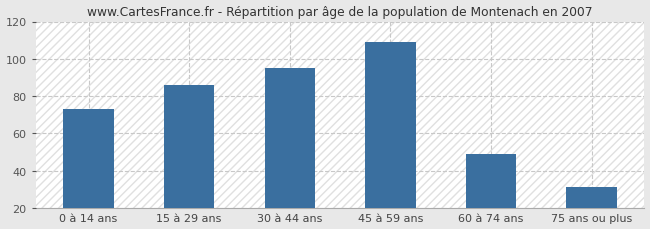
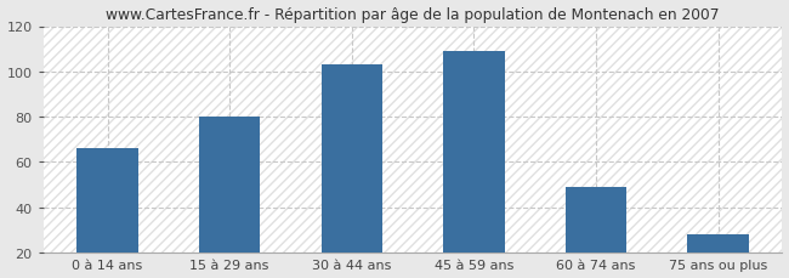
0 à 14 ans: 73 -> 66
15 à 29 ans: 86 -> 80
30 à 44 ans: 95 -> 103
75 ans ou plus: 31 -> 28
